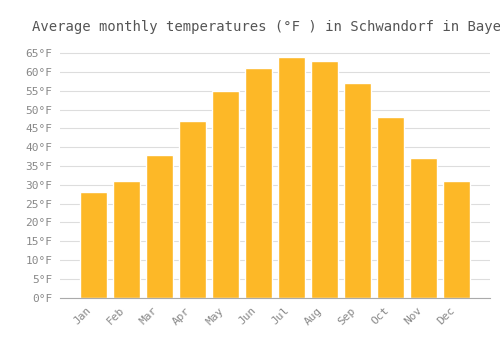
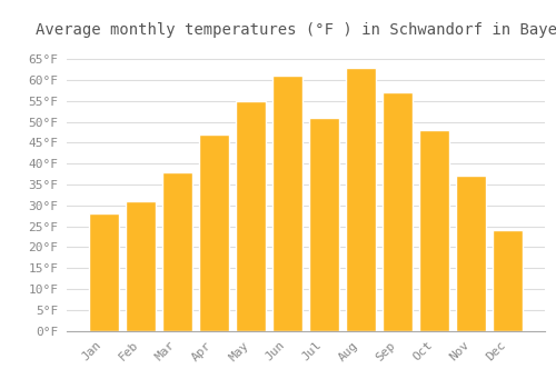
Jul: 64°F -> 51°F
Dec: 31°F -> 24°F
